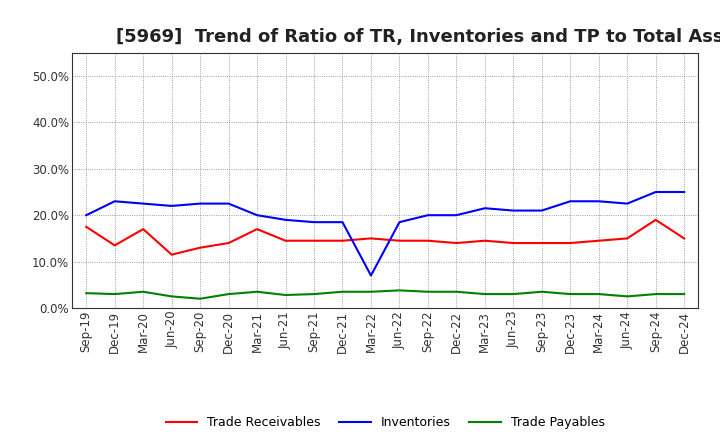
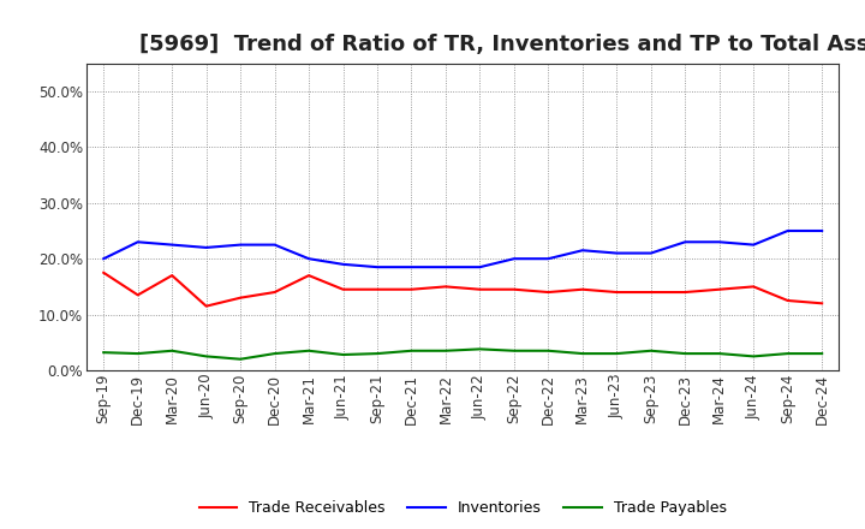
Inventories/Mar-22: 7.0% -> 18.5%
Trade Receivables/Sep-24: 19.0% -> 12.5%
Trade Receivables/Dec-24: 15.0% -> 12.0%
